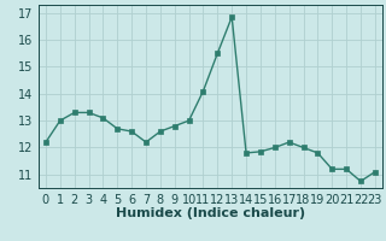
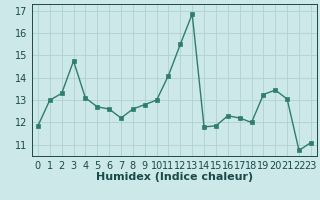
0: 12.20 -> 11.85
3: 13.30 -> 14.75
16: 12.00 -> 12.30
19: 11.80 -> 13.25
20: 11.20 -> 13.45
21: 11.20 -> 13.05
